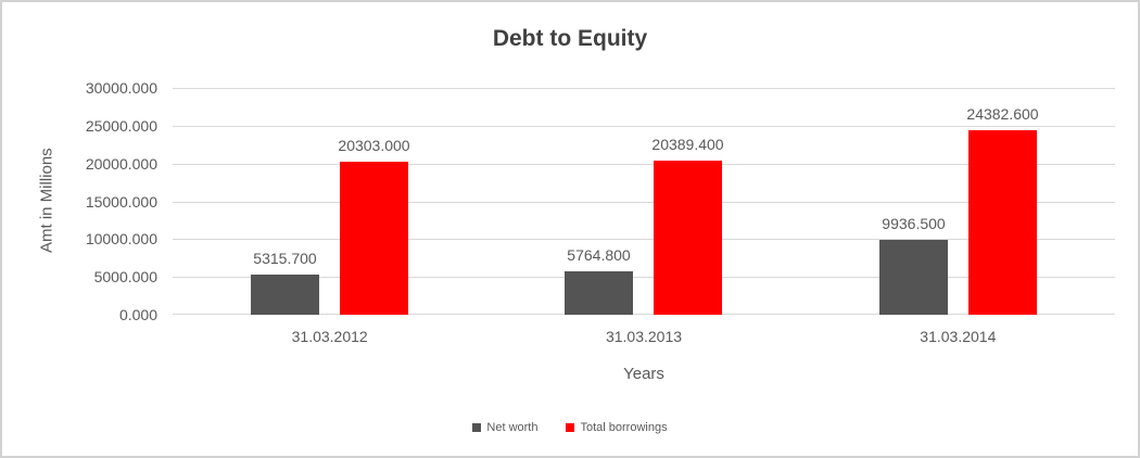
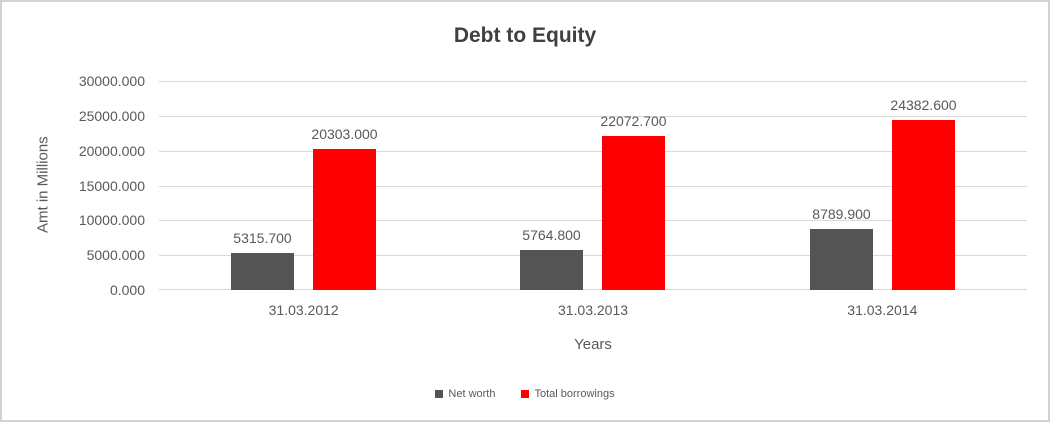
Total borrowings/31.03.2013: 20389.400 -> 22072.700
Net worth/31.03.2014: 9936.500 -> 8789.900
